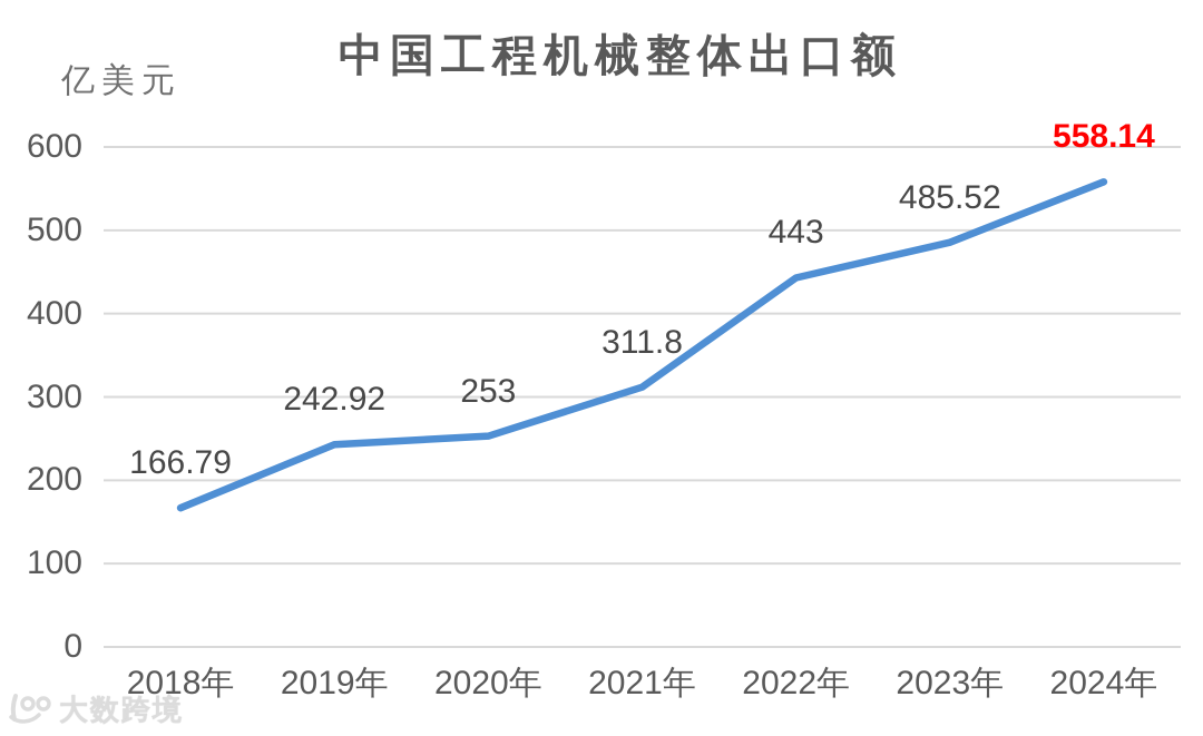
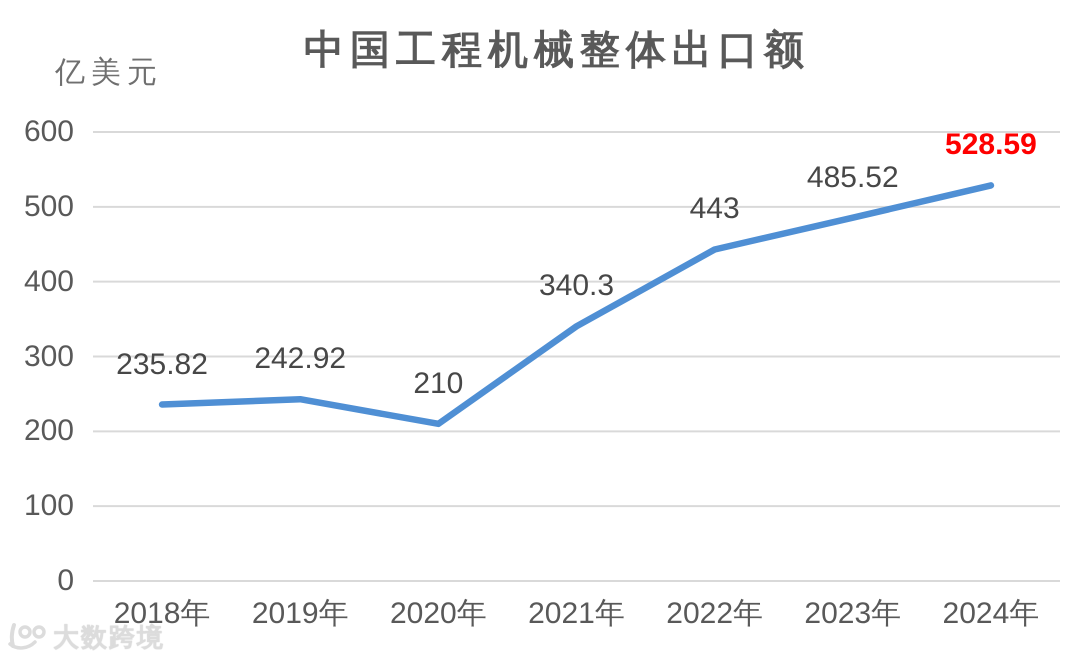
2018年: 166.79 -> 235.82
2020年: 253 -> 210
2021年: 311.8 -> 340.3
2024年: 558.14 -> 528.59
